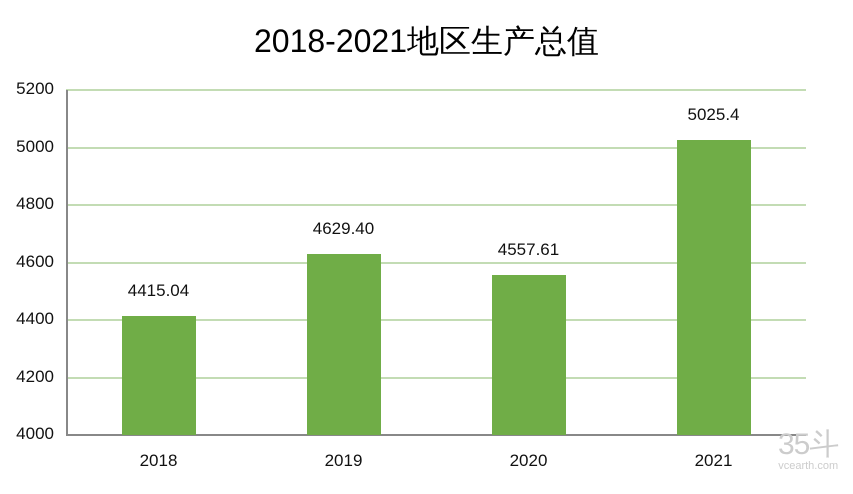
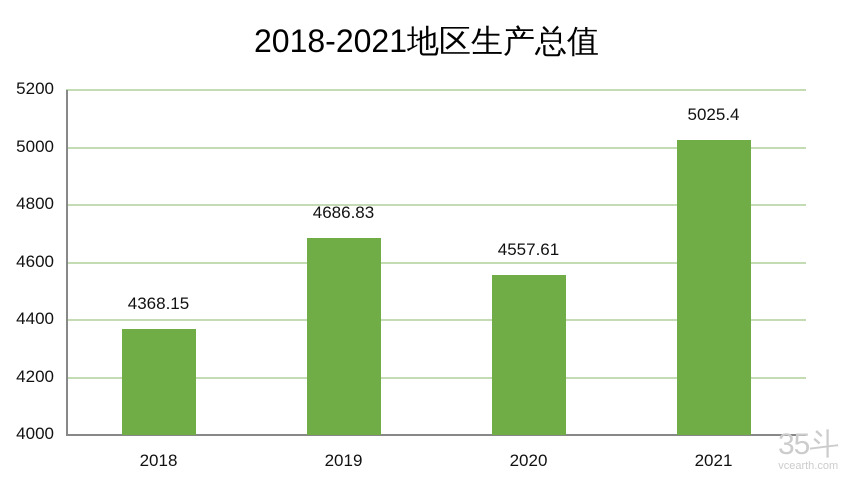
2018: 4415.04 -> 4368.15
2019: 4629.40 -> 4686.83
